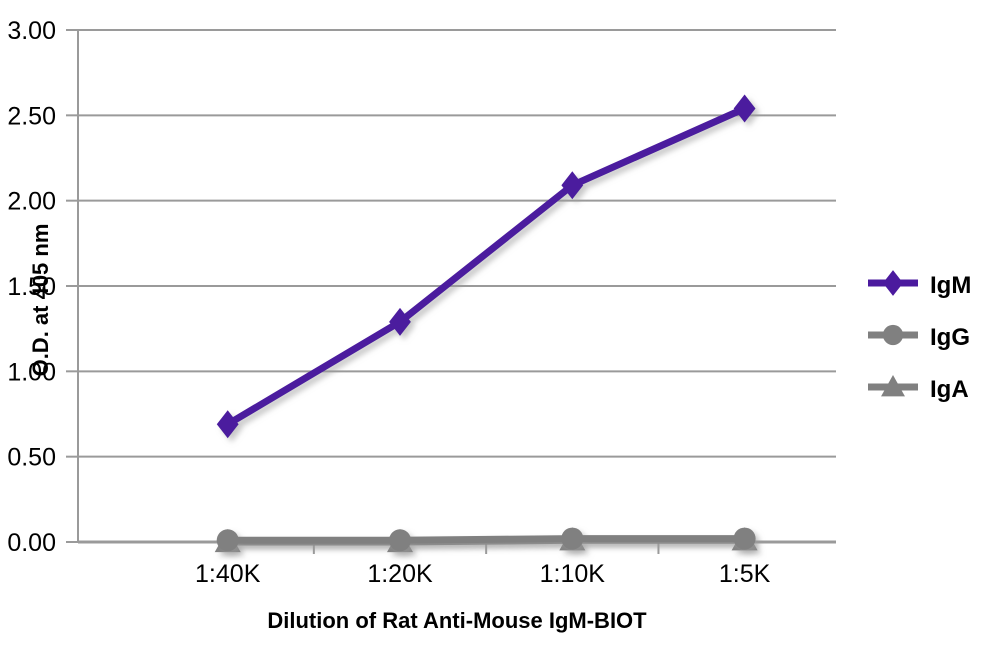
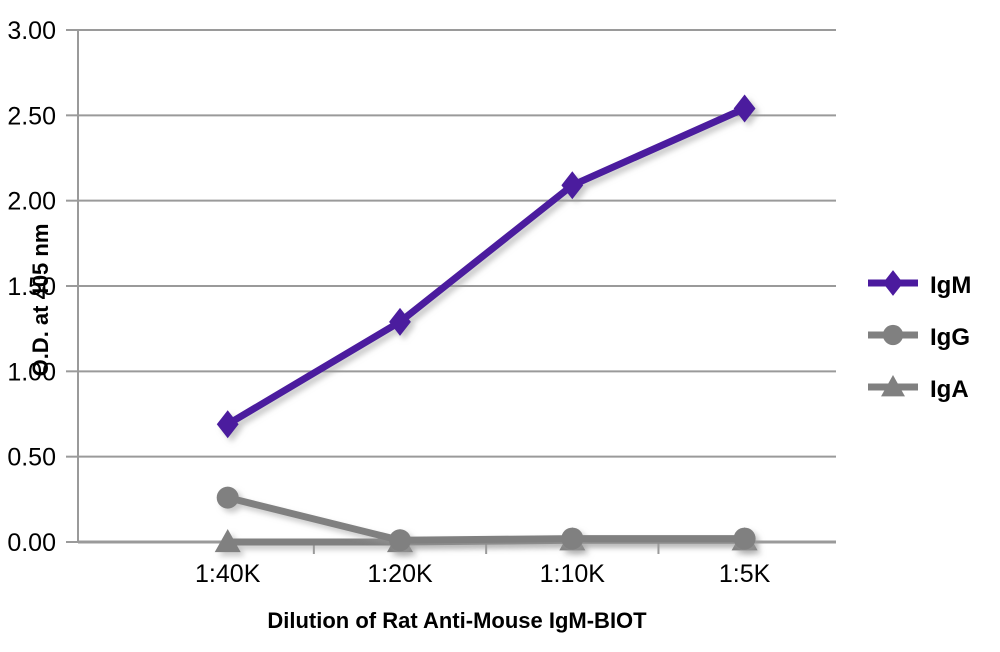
IgG/1:40K: 0.01 -> 0.26
